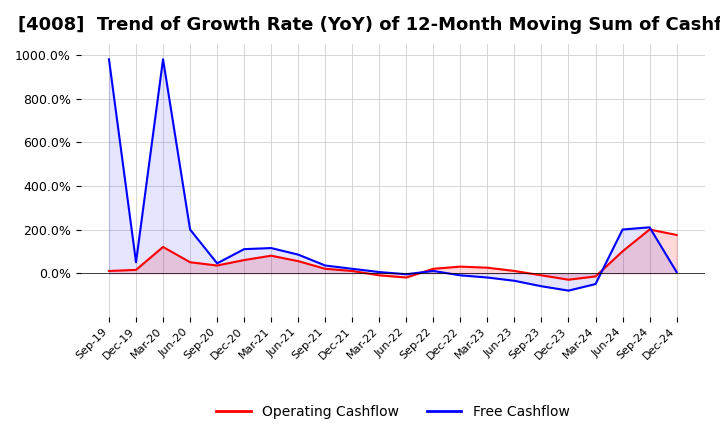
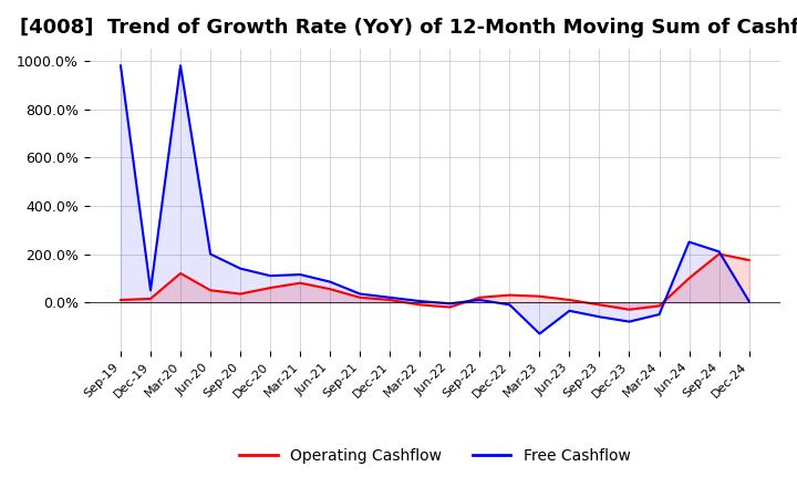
Free Cashflow/Sep-20: 45% -> 140%
Free Cashflow/Mar-23: -20% -> -130%
Free Cashflow/Jun-24: 200% -> 250%
